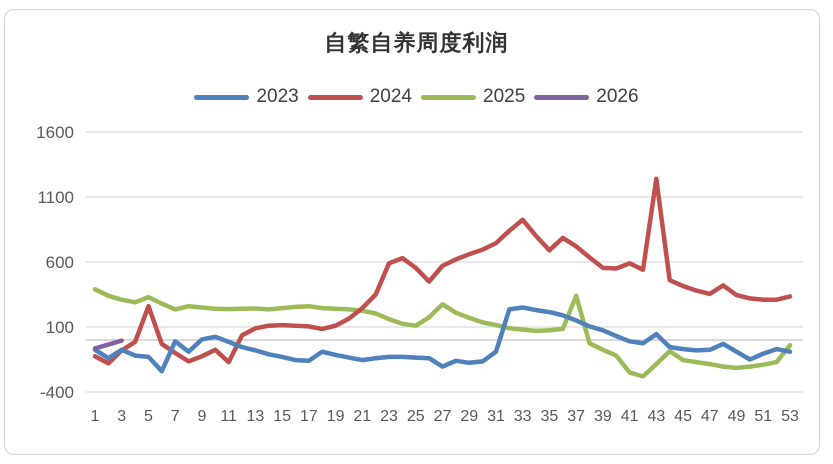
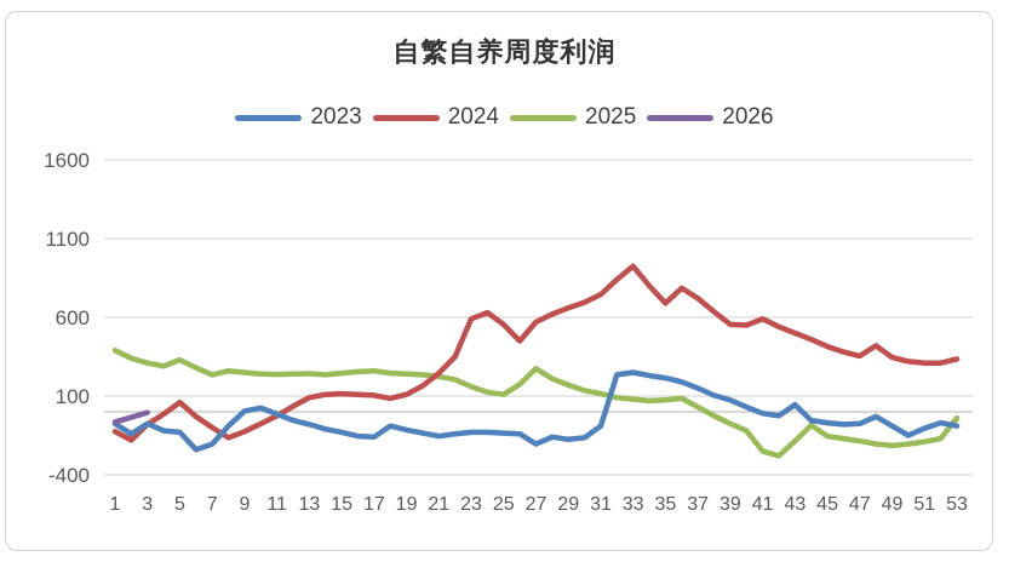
2024/5: 260 -> 60
2023/7: -10 -> -200
2024/11: -170 -> -20
2025/37: 340 -> 30
2024/43: 1240 -> 500
